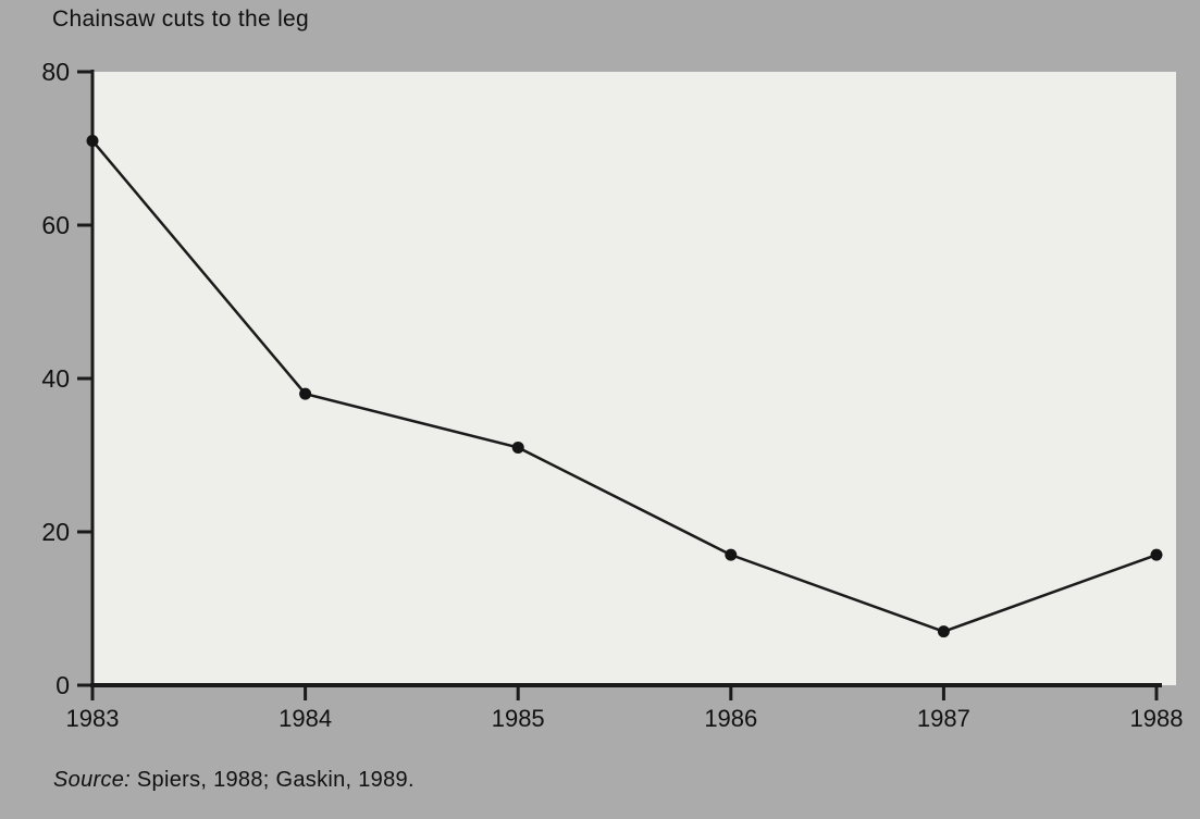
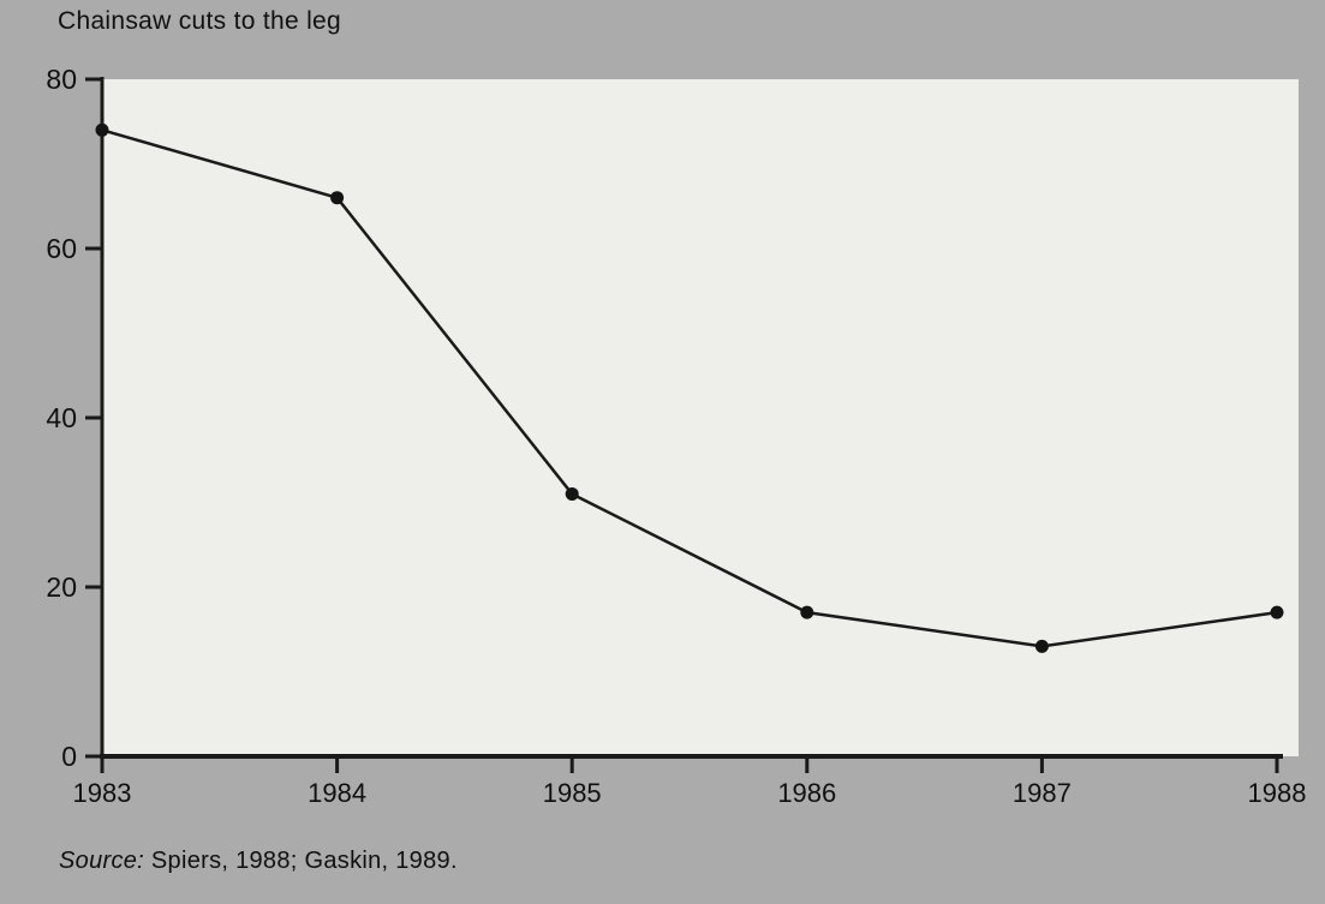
1983: 71 -> 74
1984: 38 -> 66
1987: 7 -> 13
